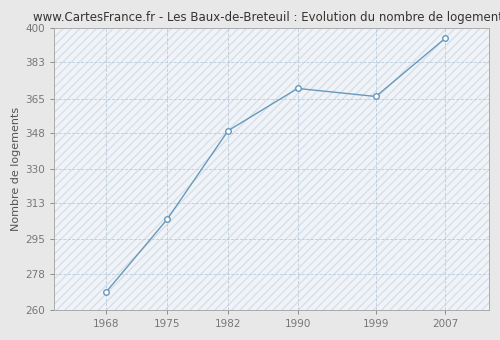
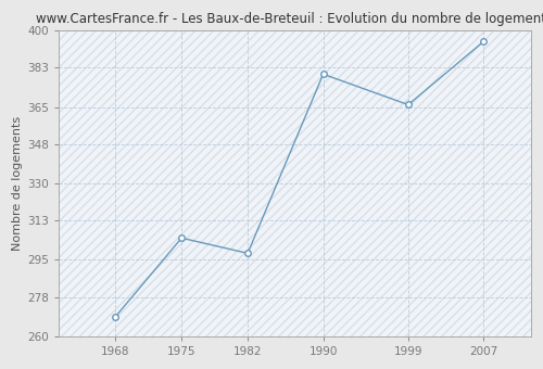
1982: 349 -> 298
1990: 370 -> 380
